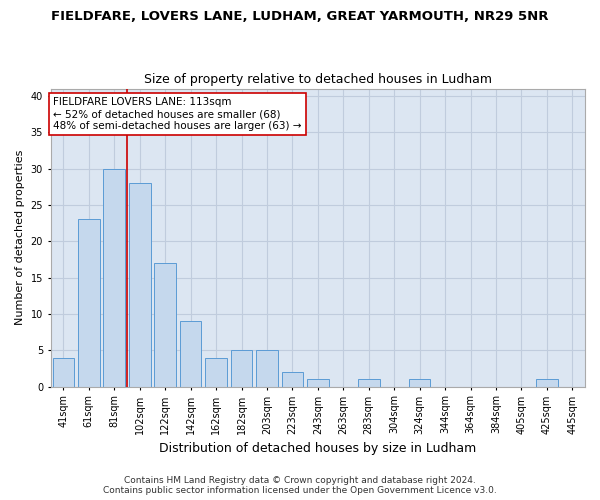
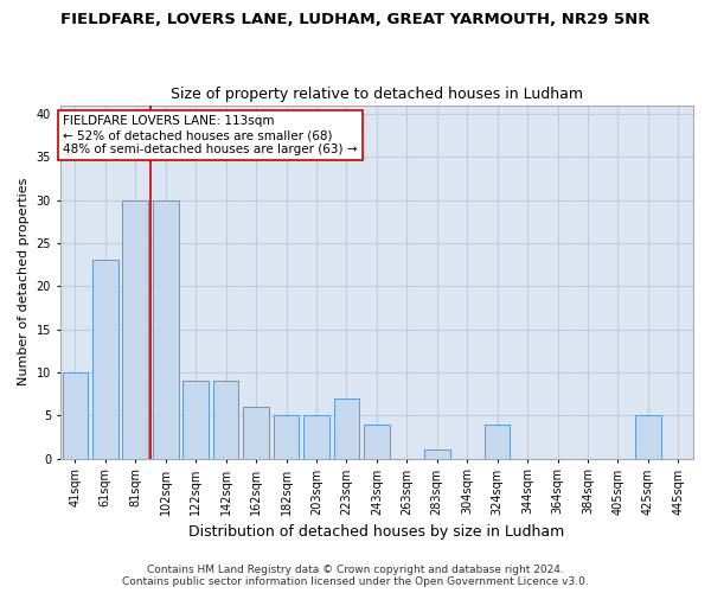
41sqm: 4 -> 10
102sqm: 28 -> 30
122sqm: 17 -> 9
162sqm: 4 -> 6
223sqm: 2 -> 7
243sqm: 1 -> 4
324sqm: 1 -> 4
425sqm: 1 -> 5
